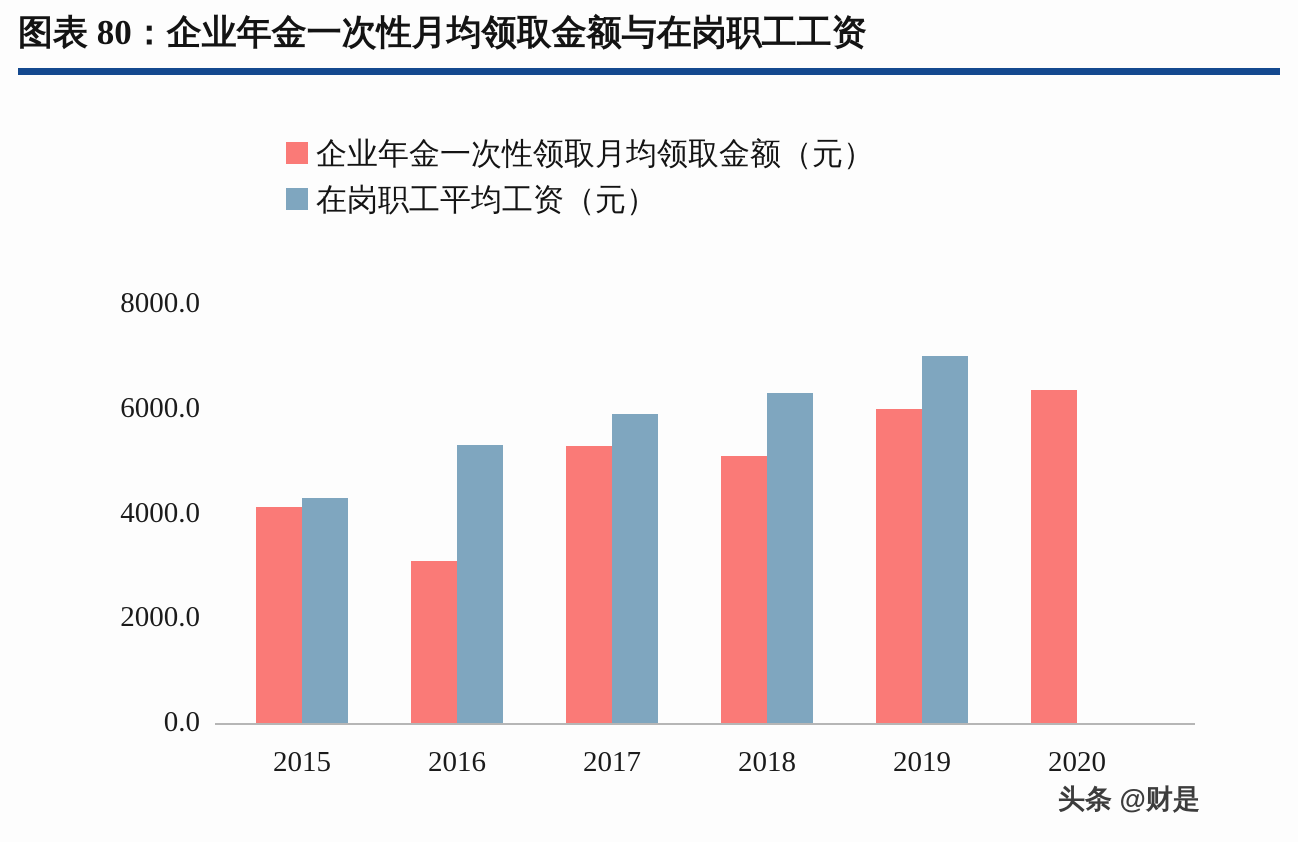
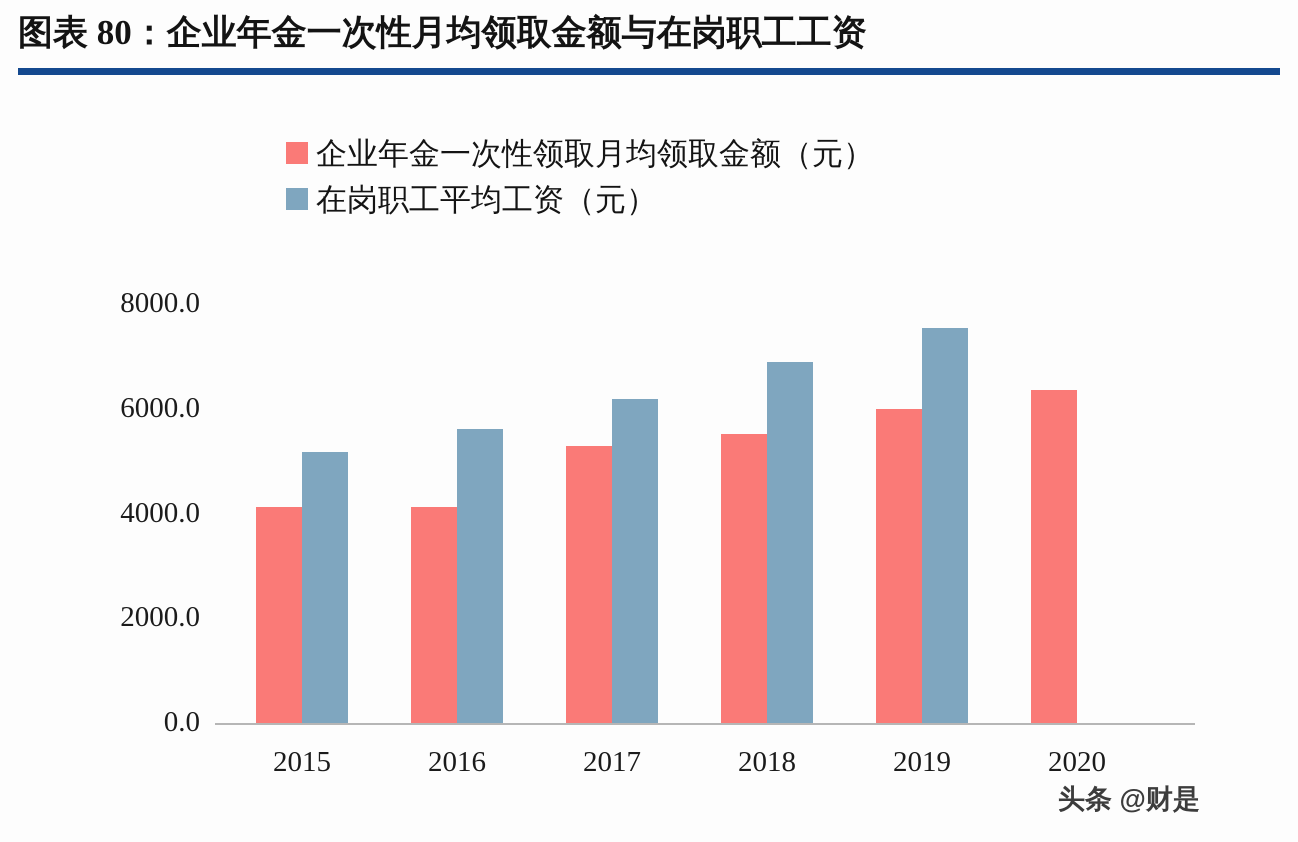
在岗职工平均工资（元）/2015: 4300 -> 5200
企业年金一次性领取月均领取金额（元）/2016: 3100 -> 4100
在岗职工平均工资（元）/2016: 5300 -> 5600
在岗职工平均工资（元）/2017: 5900 -> 6200
企业年金一次性领取月均领取金额（元）/2018: 5100 -> 5500
在岗职工平均工资（元）/2018: 6300 -> 6900
在岗职工平均工资（元）/2019: 7000 -> 7500
